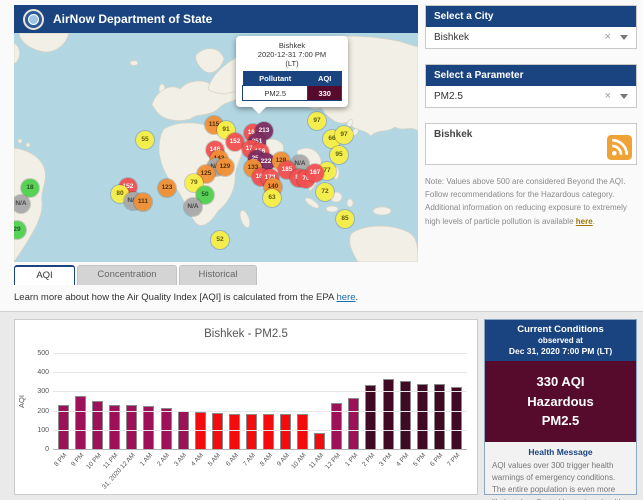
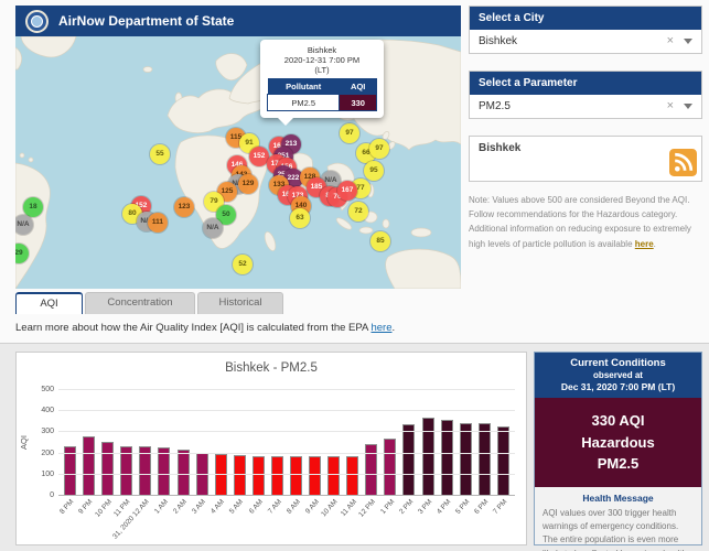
11 AM: 90 -> 190
